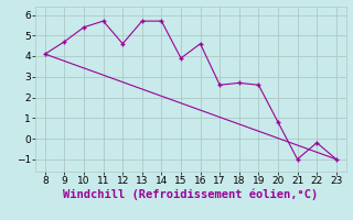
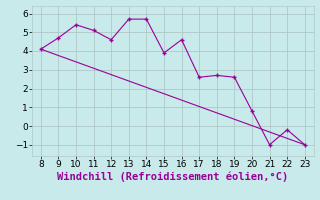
11: 5.7 -> 5.1
